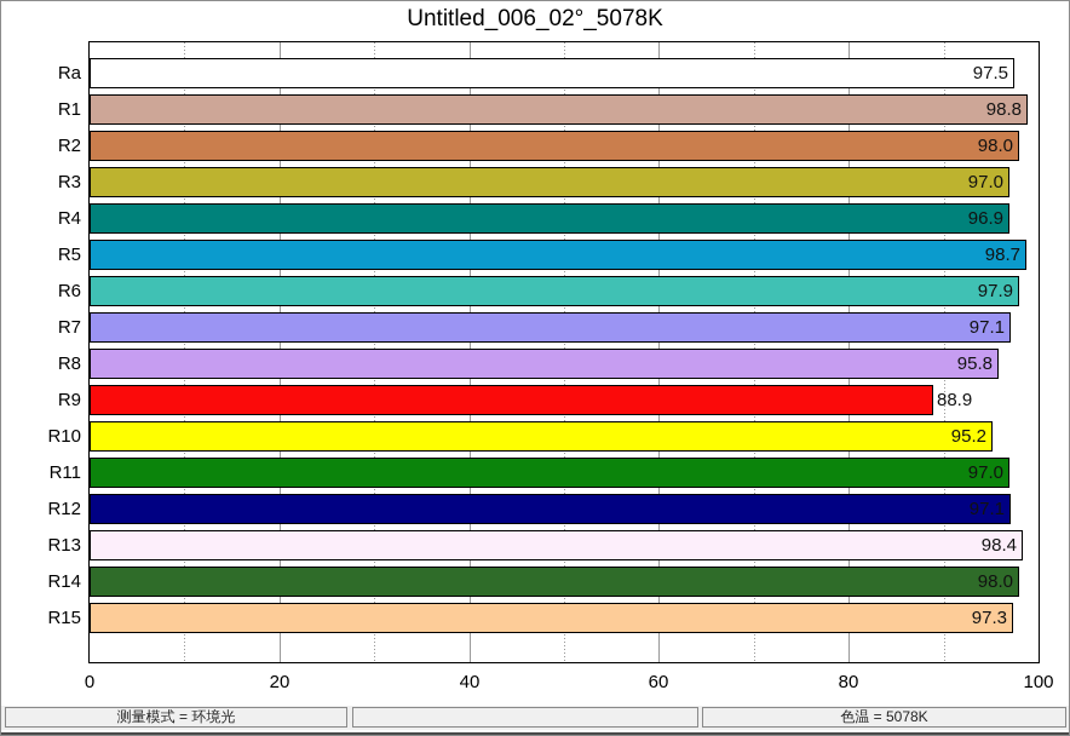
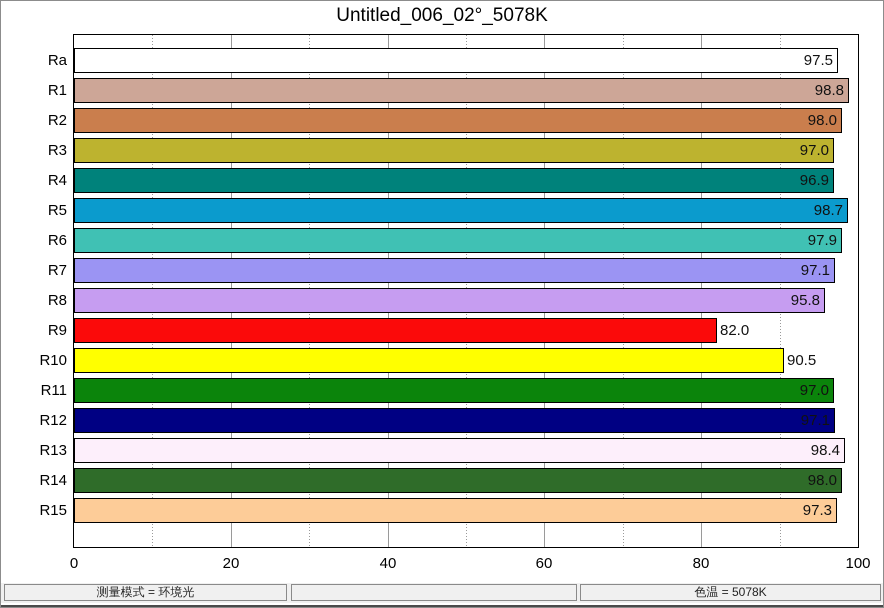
R9: 88.9 -> 82.0
R10: 95.2 -> 90.5
